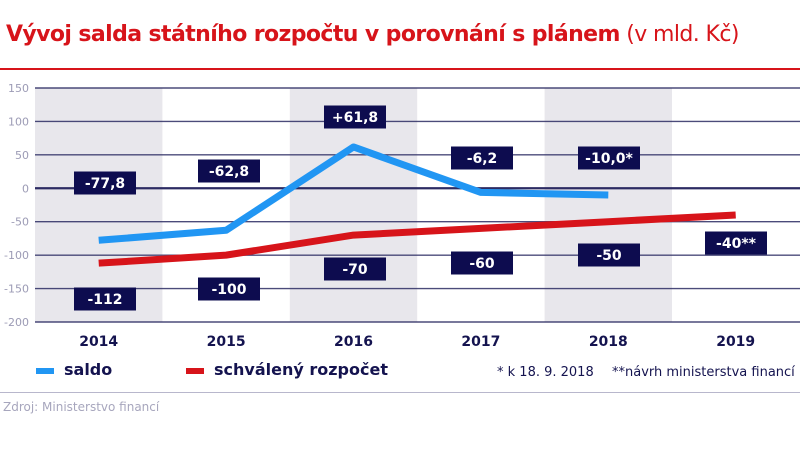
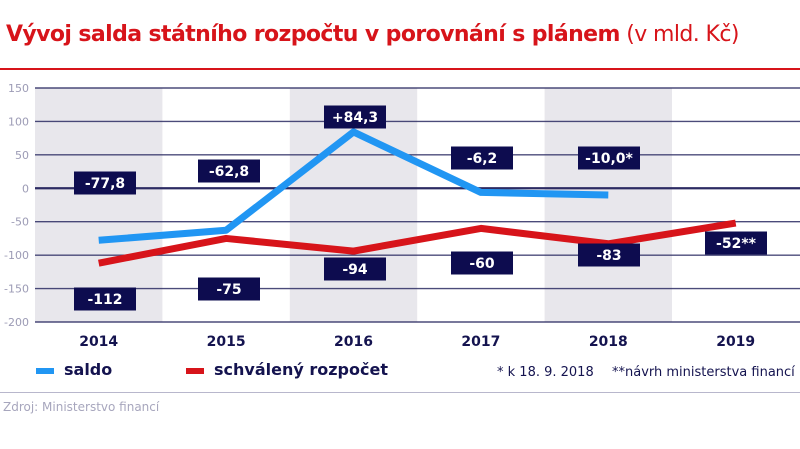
schválený rozpočet/2015: -100 -> -75
saldo/2016: +61,8 -> +84,3
schválený rozpočet/2016: -70 -> -94
schválený rozpočet/2018: -50 -> -83
schválený rozpočet/2019: -40 -> -52
